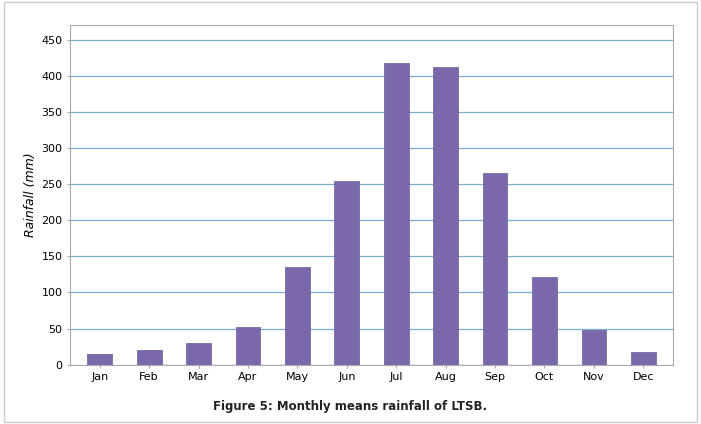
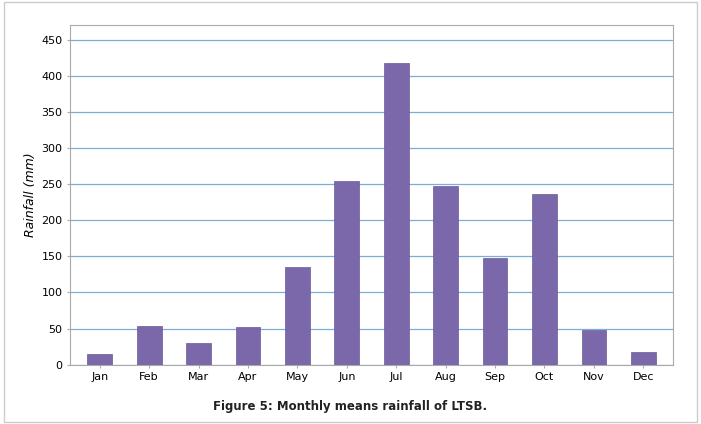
Feb: 20 -> 54
Aug: 413 -> 248
Sep: 265 -> 148
Oct: 122 -> 236
